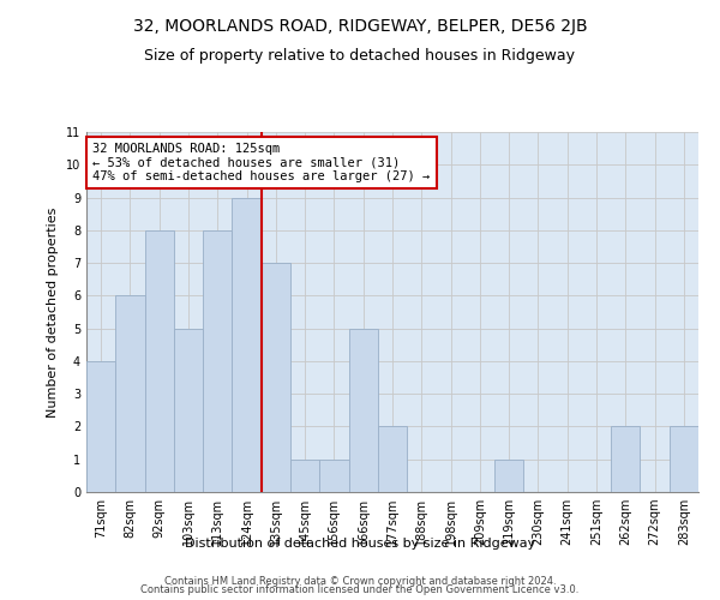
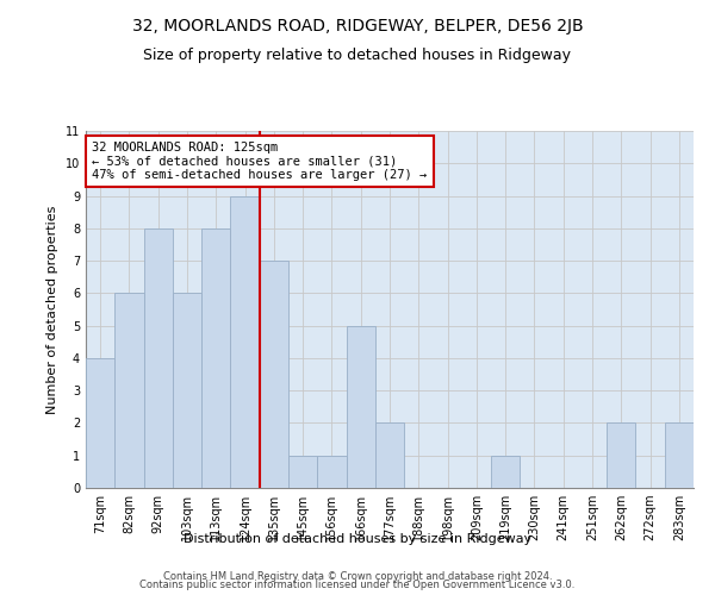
103sqm: 5 -> 6
